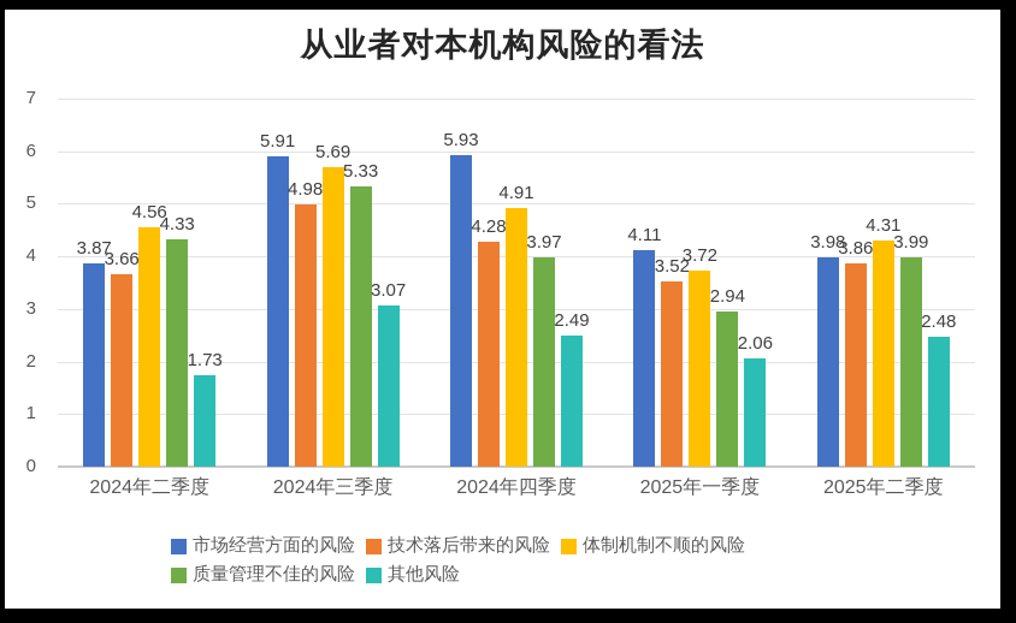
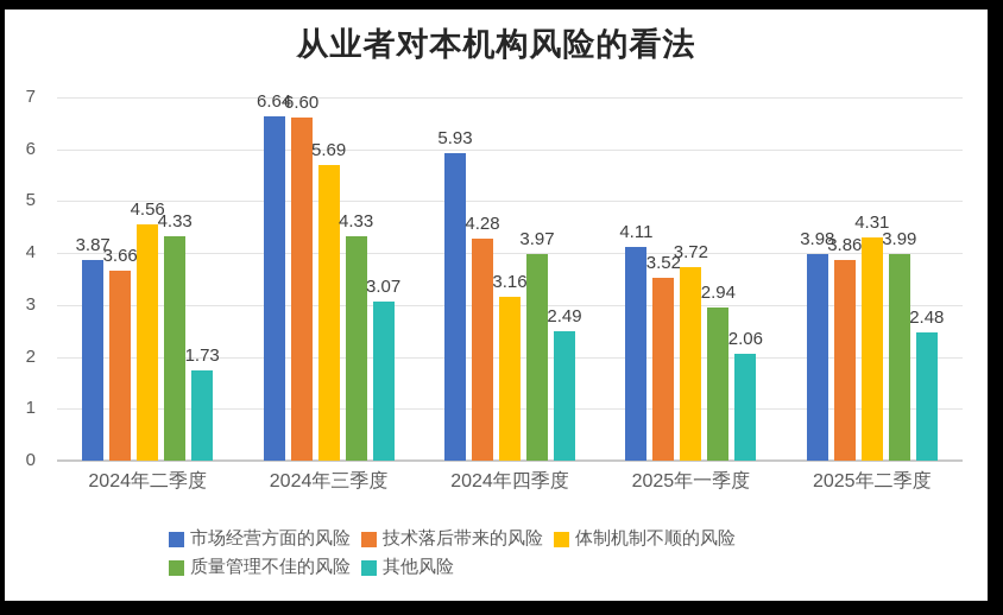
市场经营方面的风险/2024年三季度: 5.91 -> 6.64
技术落后带来的风险/2024年三季度: 4.98 -> 6.60
质量管理不佳的风险/2024年三季度: 5.33 -> 4.33
体制机制不顺的风险/2024年四季度: 4.91 -> 3.16
